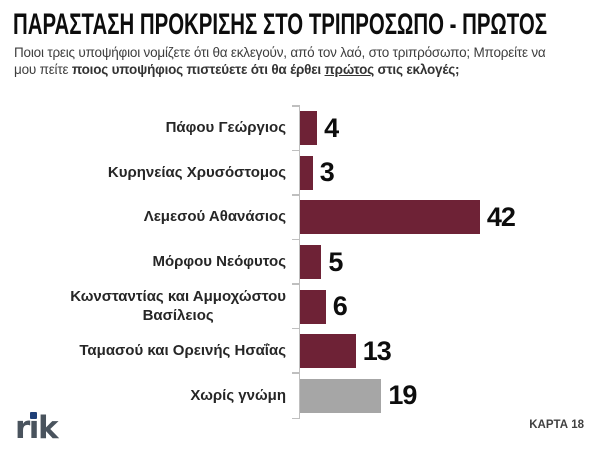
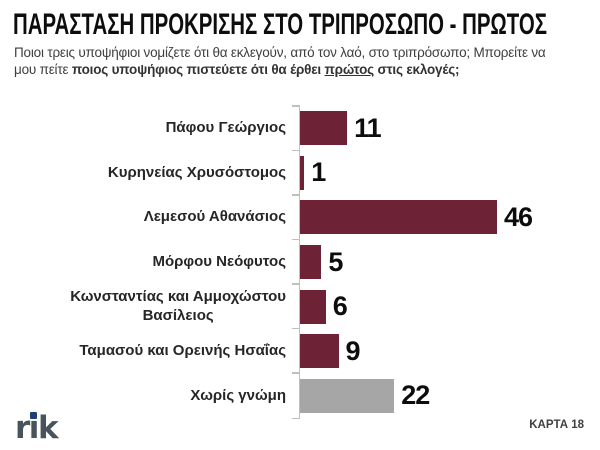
Πάφου Γεώργιος: 4 -> 11
Κυρηνείας Χρυσόστομος: 3 -> 1
Λεμεσού Αθανάσιος: 42 -> 46
Ταμασού και Ορεινής Ησαΐας: 13 -> 9
Χωρίς γνώμη: 19 -> 22
